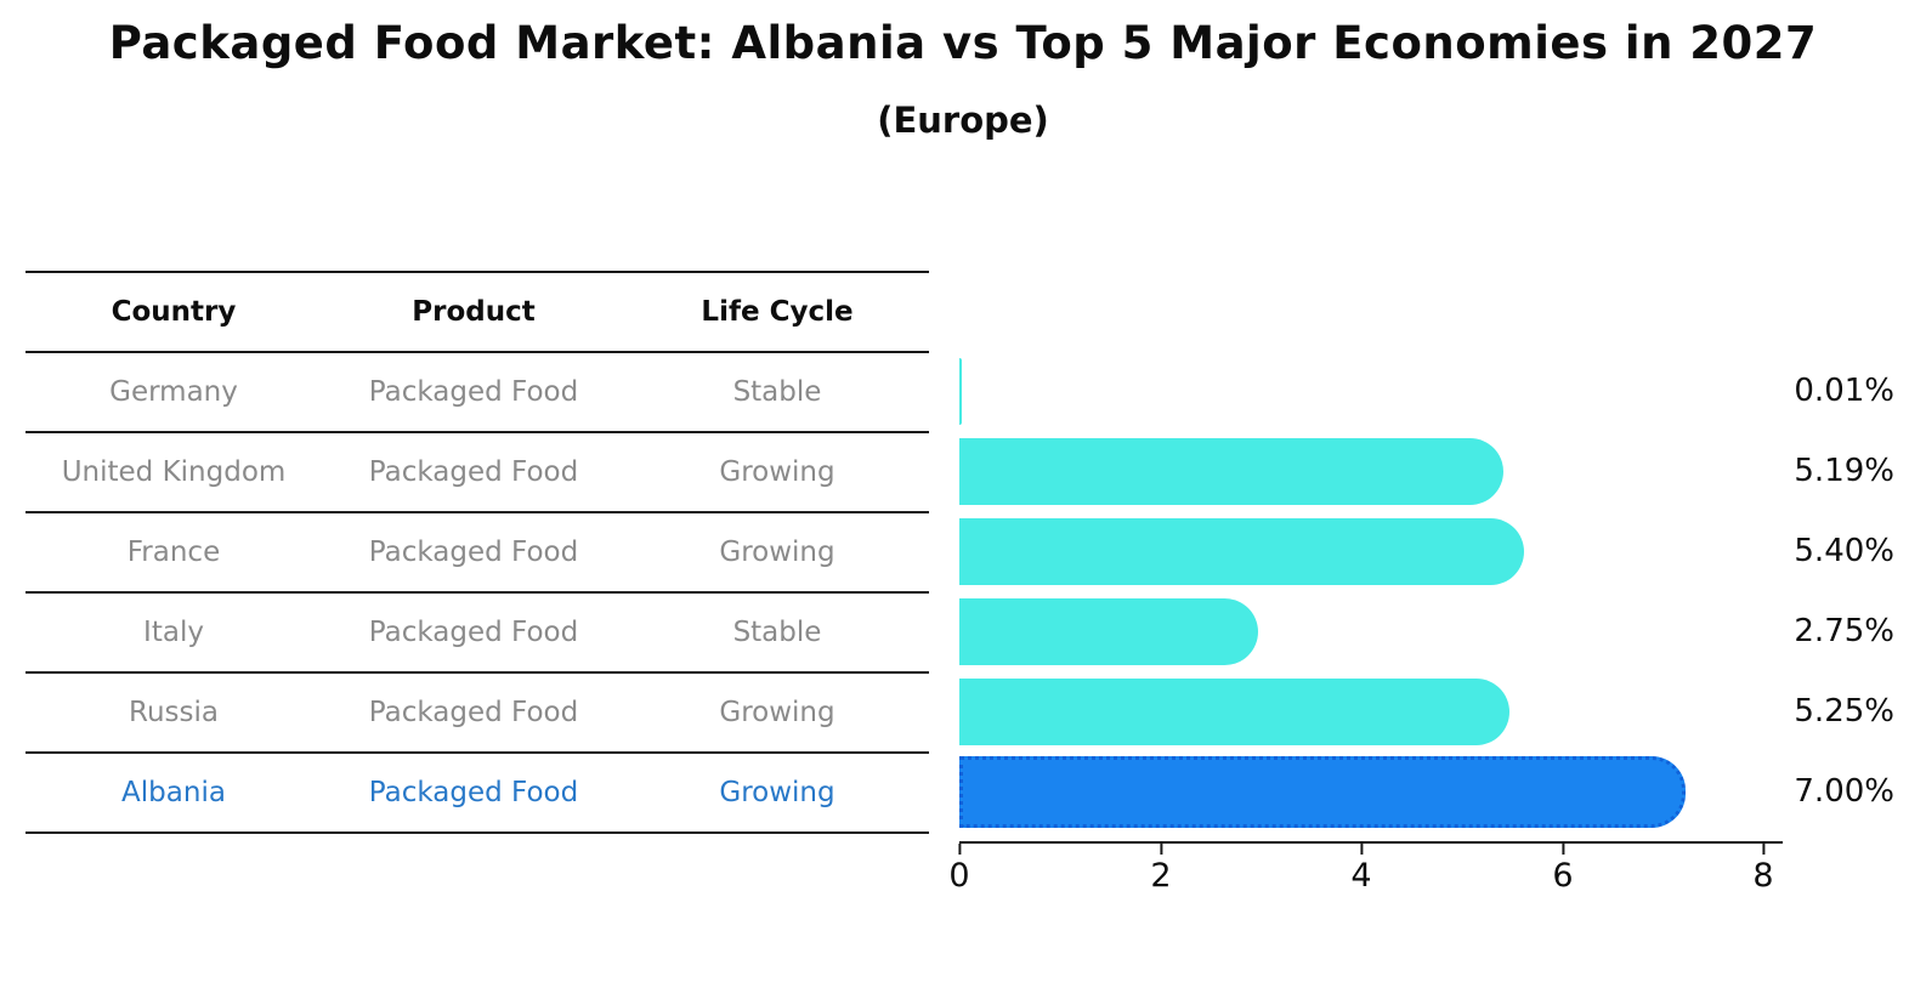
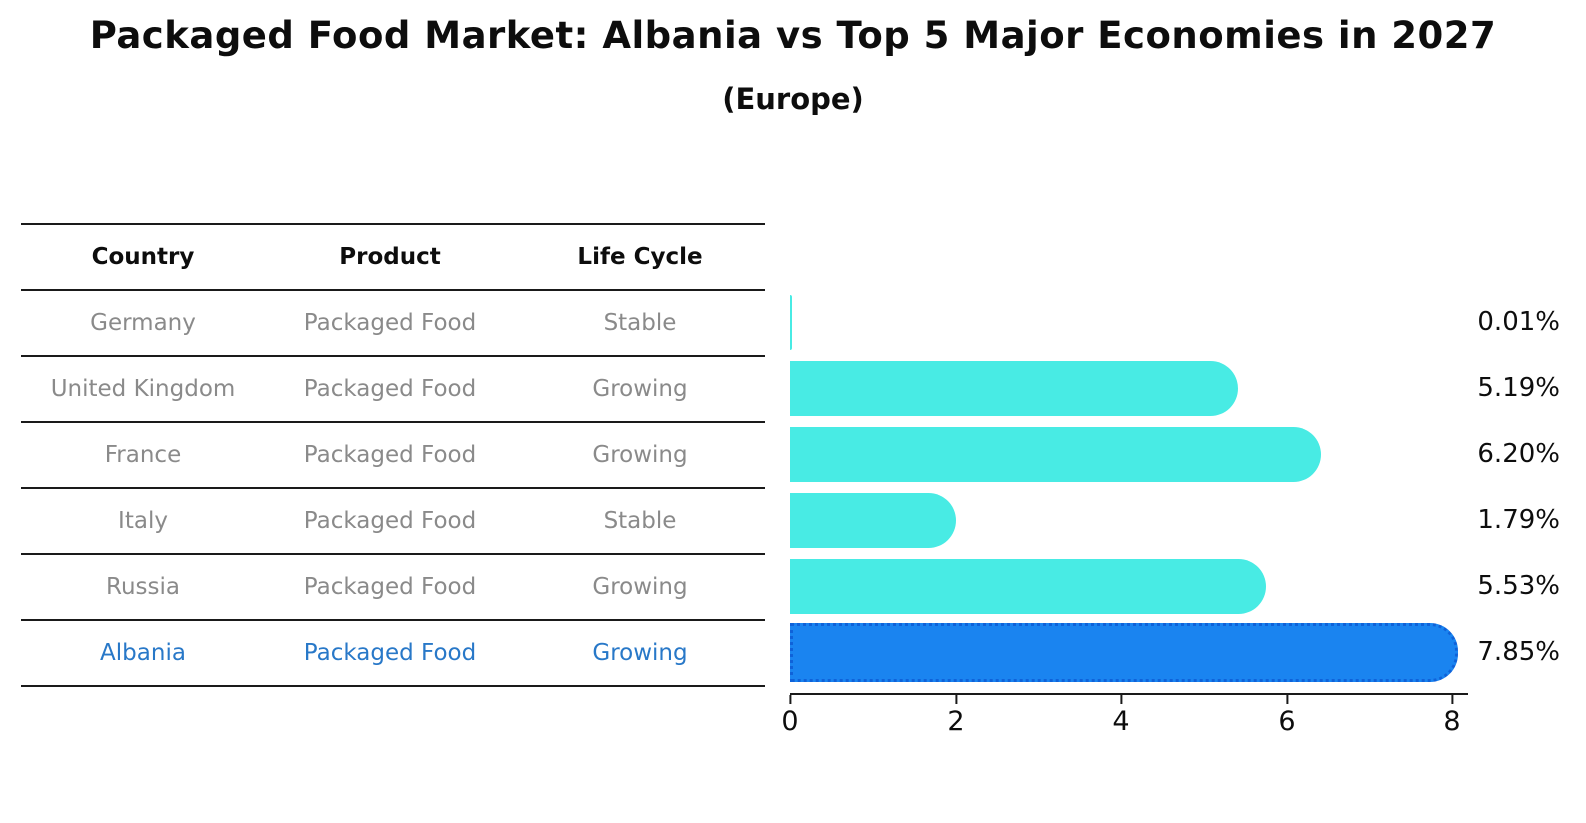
France: 5.40% -> 6.20%
Italy: 2.75% -> 1.79%
Russia: 5.25% -> 5.53%
Albania: 7.00% -> 7.85%
